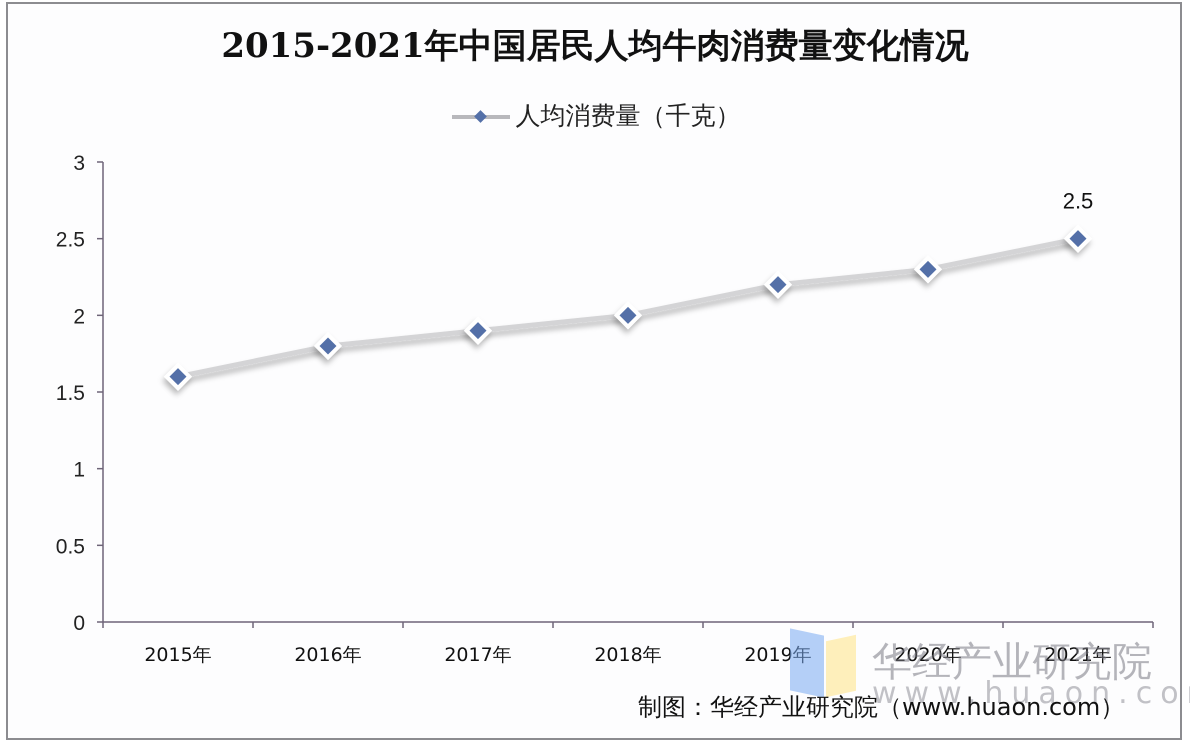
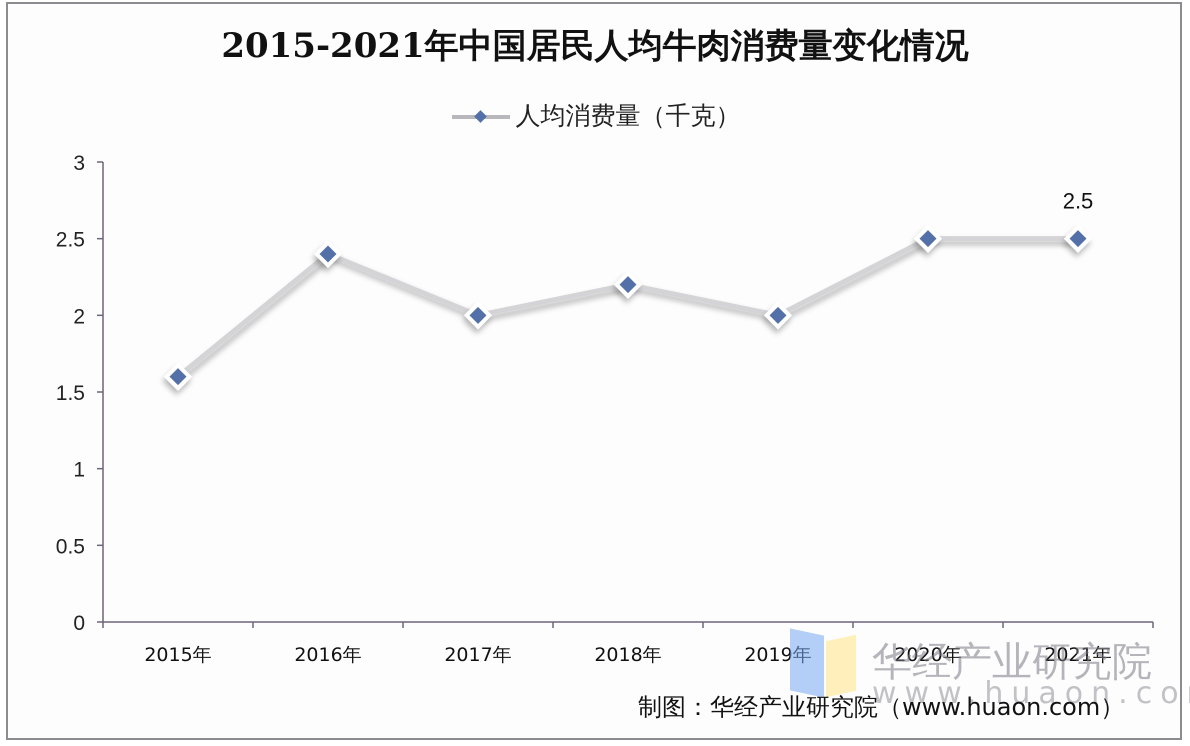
2016年: 1.8 -> 2.4
2017年: 1.9 -> 2.0
2018年: 2.0 -> 2.2
2019年: 2.2 -> 2.0
2020年: 2.3 -> 2.5
